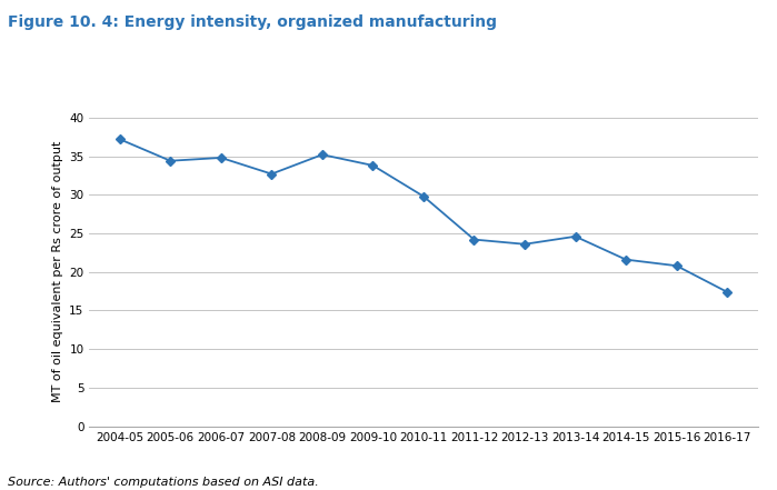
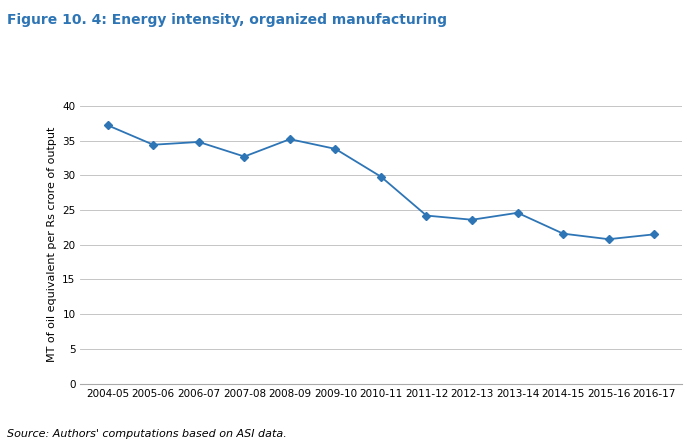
2016-17: 17.4 -> 21.5
